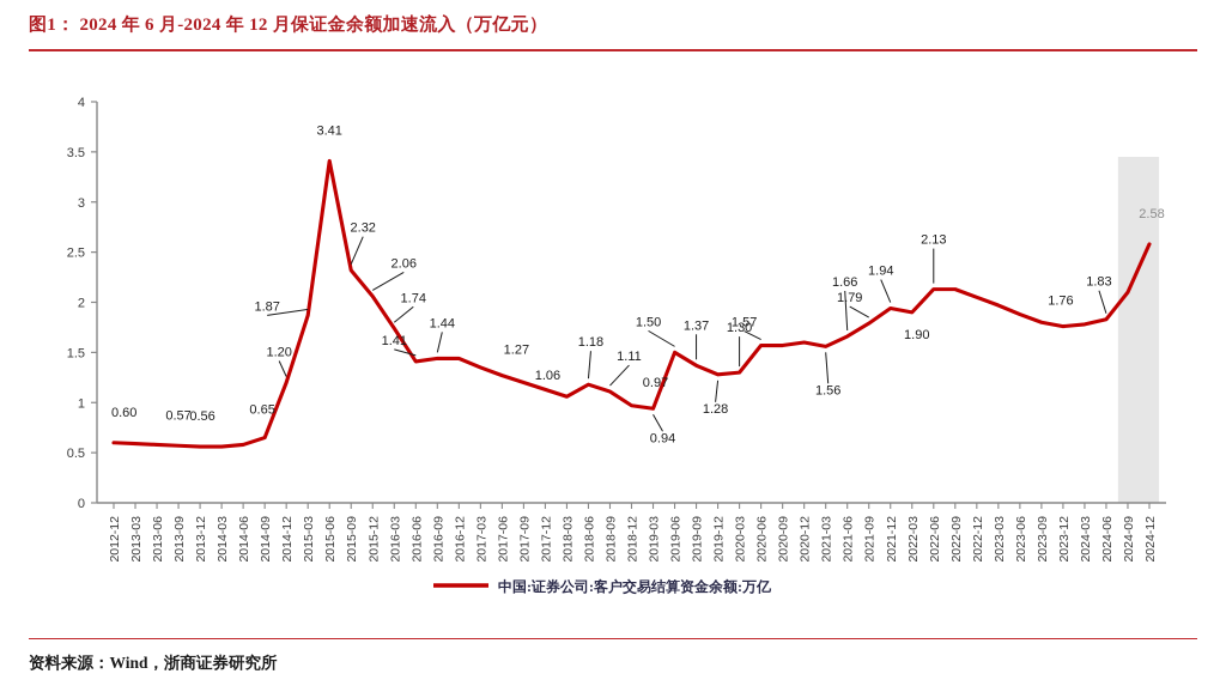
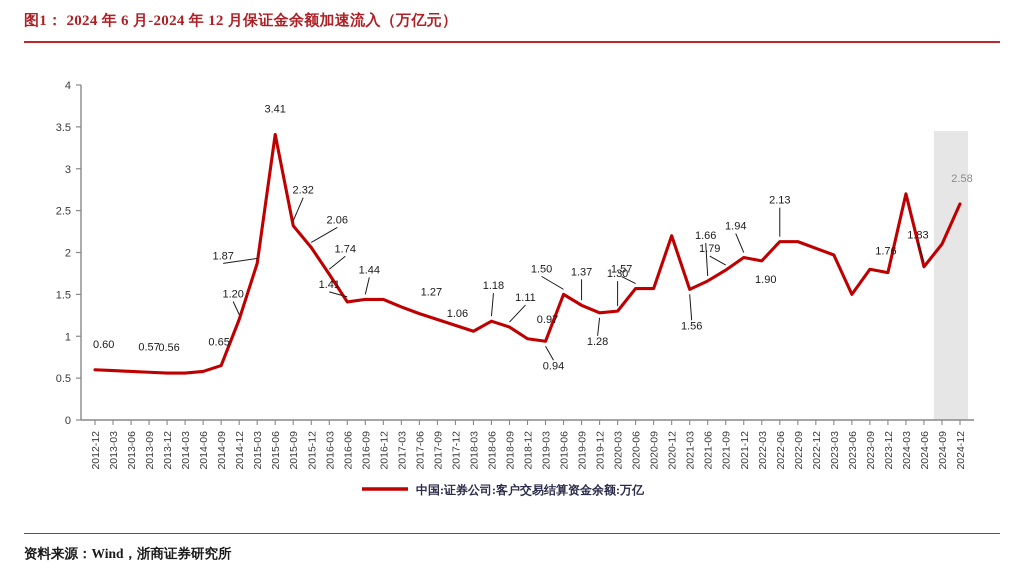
2020-12: 1.6 -> 2.2
2023-06: 1.9 -> 1.5
2024-03: 1.8 -> 2.7
